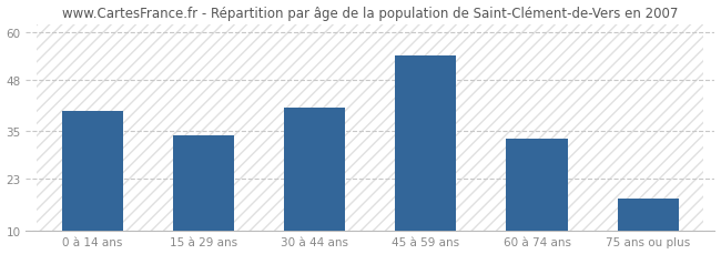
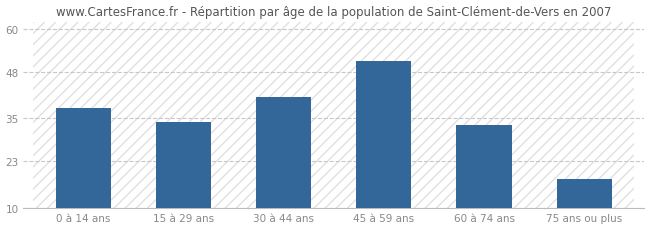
0 à 14 ans: 40 -> 38
45 à 59 ans: 54 -> 51
